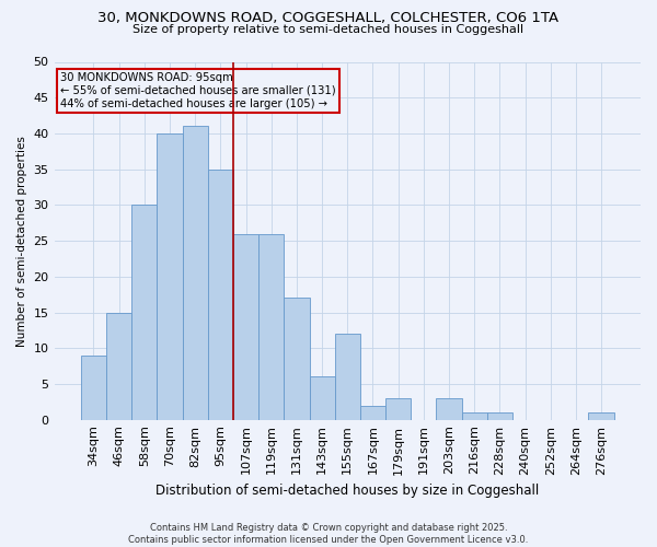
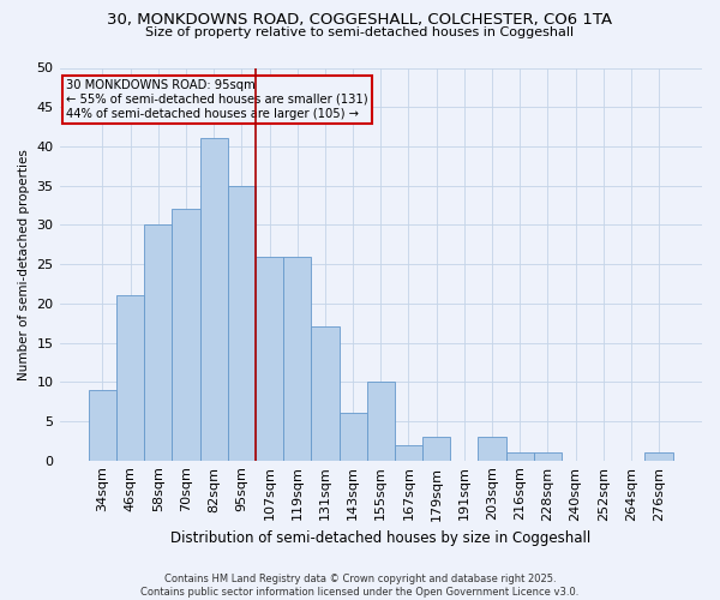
46sqm: 15 -> 21
70sqm: 40 -> 32
155sqm: 12 -> 10
